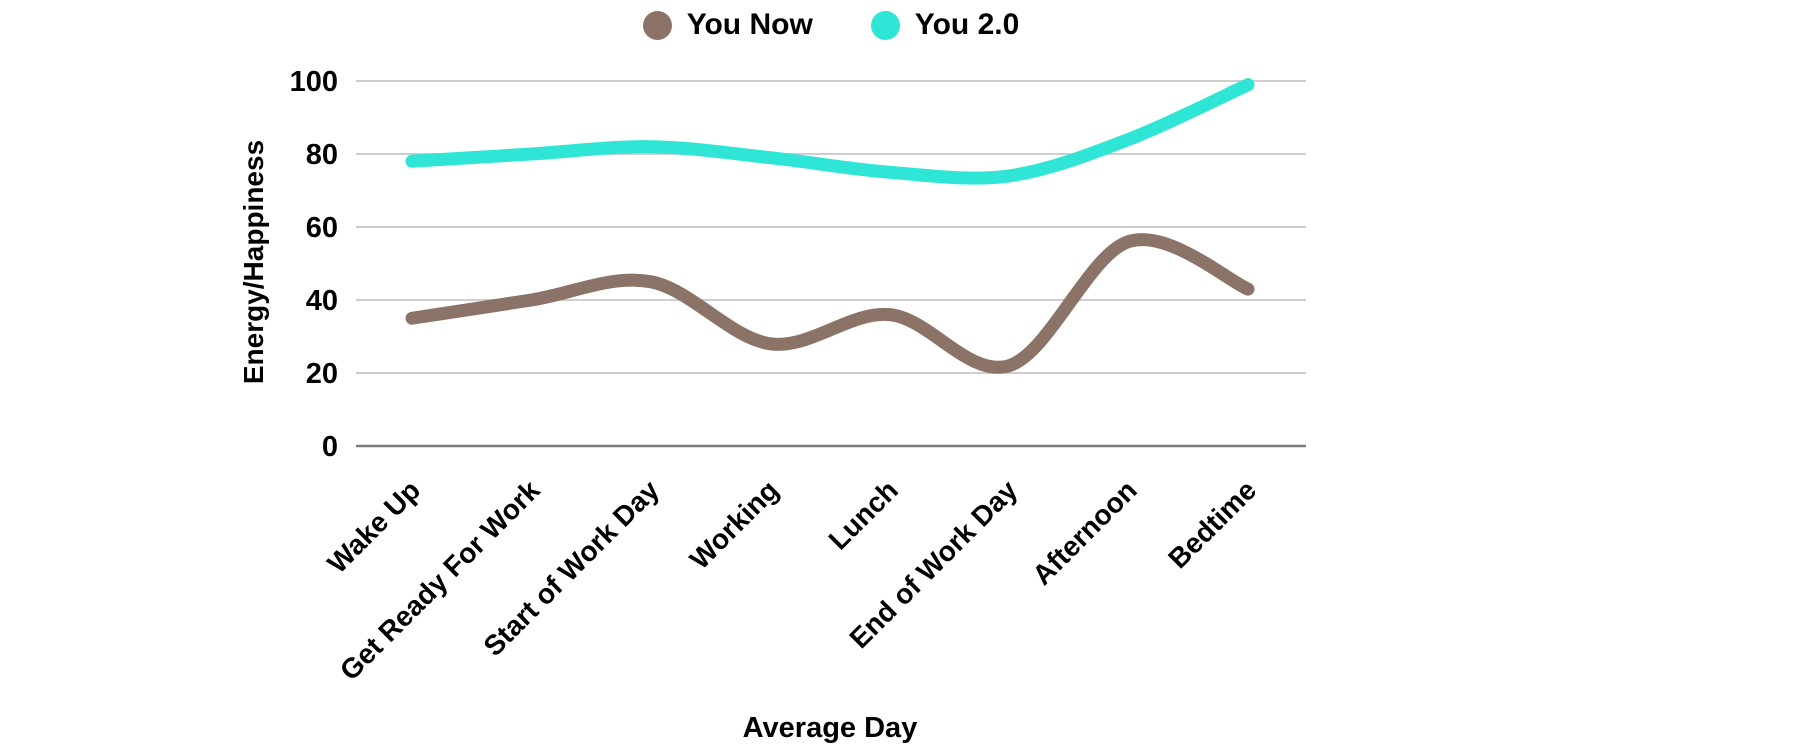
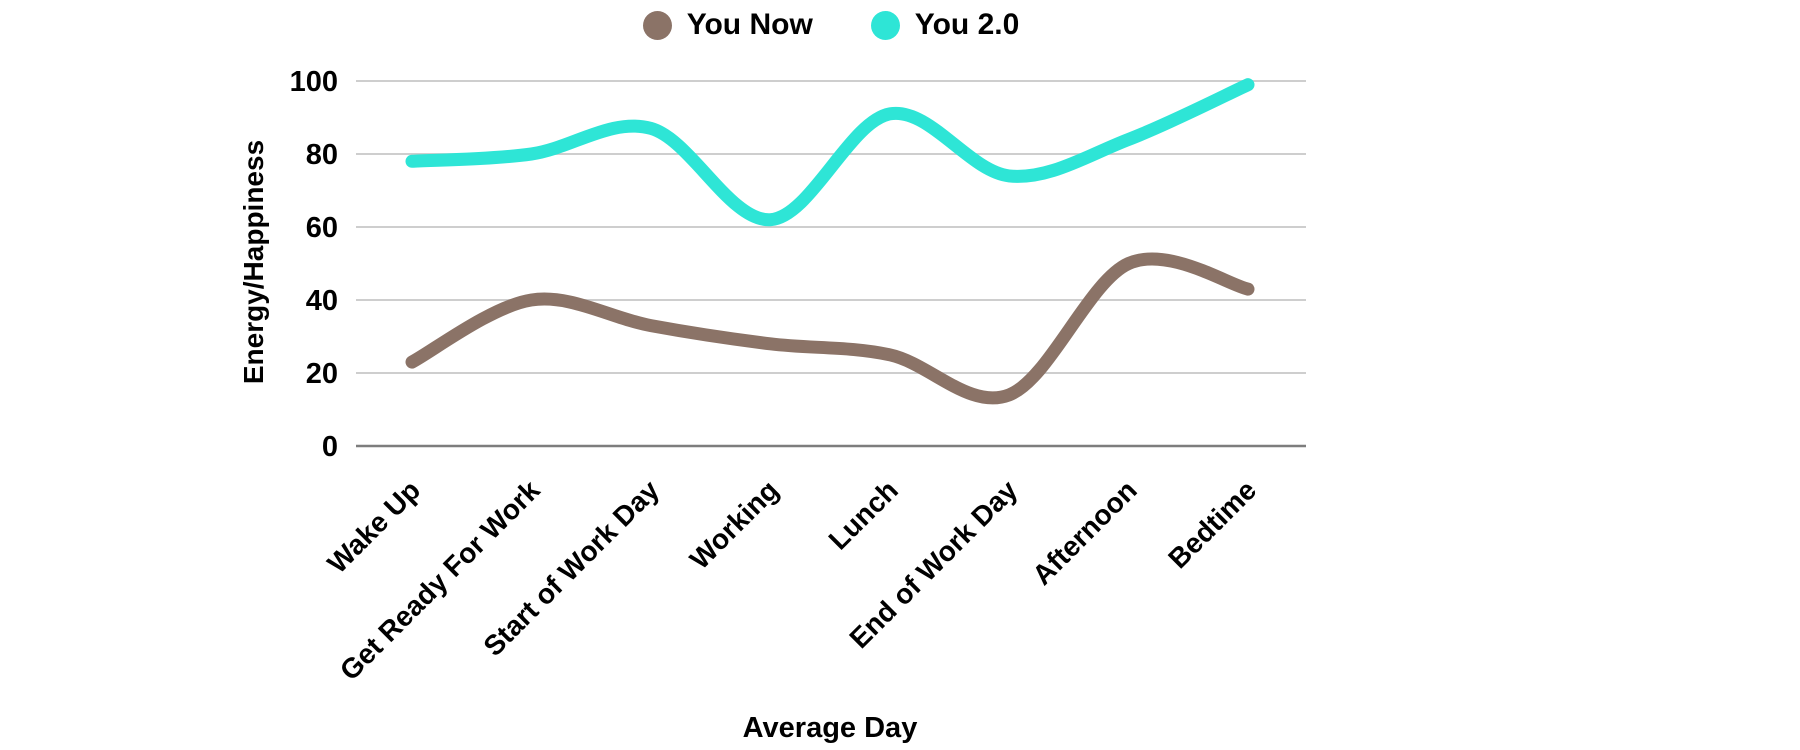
You Now/Wake Up: 35 -> 23
You Now/Start of Work Day: 45 -> 33
You 2.0/Start of Work Day: 82 -> 87
You 2.0/Working: 79 -> 62
You Now/Lunch: 36 -> 25
You 2.0/Lunch: 75 -> 91
You Now/End of Work Day: 22 -> 14
You Now/Afternoon: 56 -> 50
